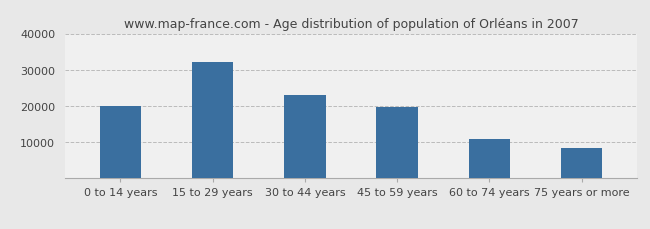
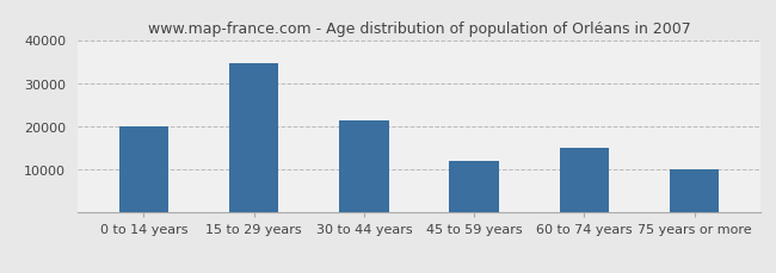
15 to 29 years: 32000 -> 34500
30 to 44 years: 23000 -> 21500
45 to 59 years: 19700 -> 12000
60 to 74 years: 11000 -> 15000
75 years or more: 8500 -> 10000
